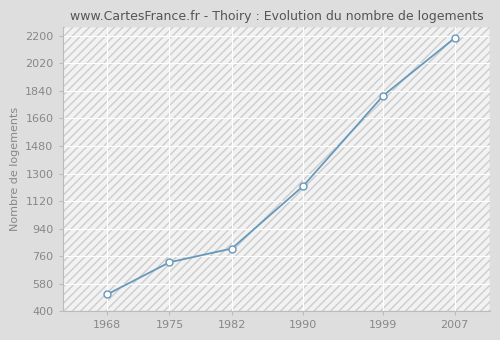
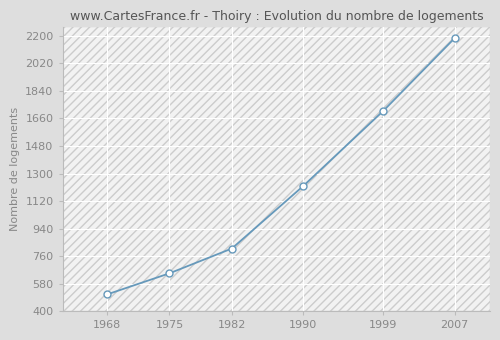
1975: 720 -> 650
1999: 1810 -> 1710
